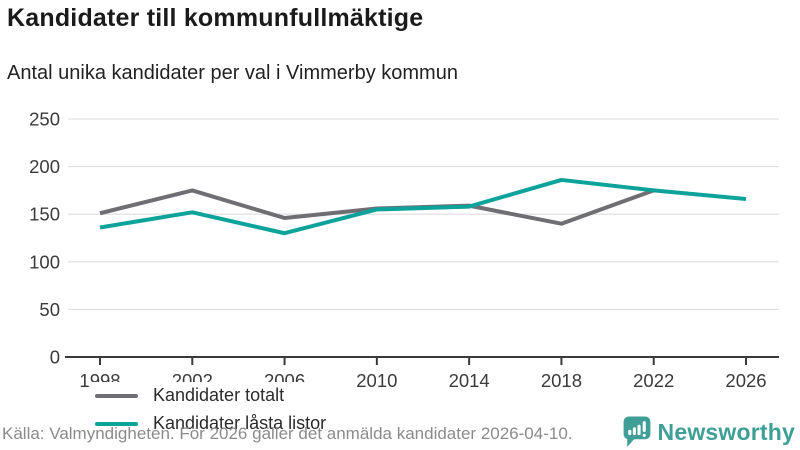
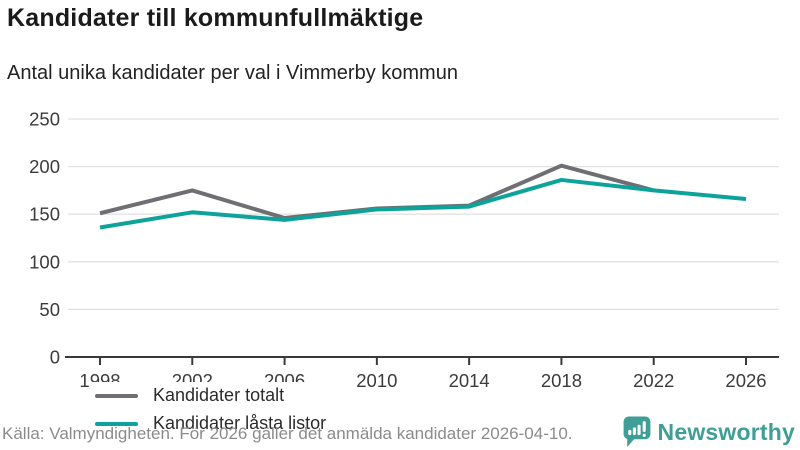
Kandidater låsta listor/2006: 130 -> 140
Kandidater totalt/2018: 140 -> 200
